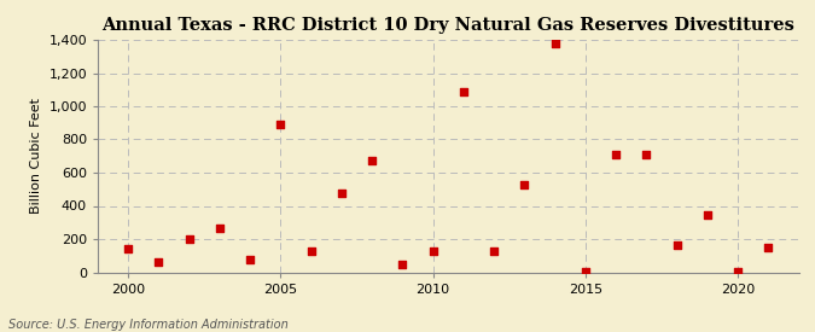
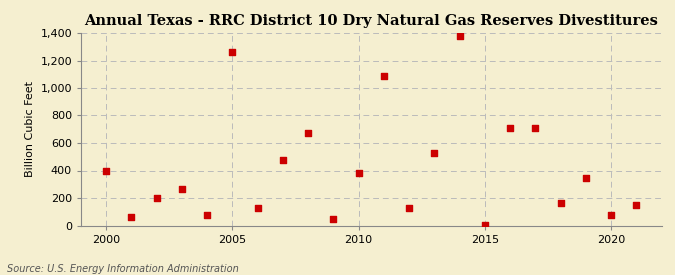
2000: 140 -> 400
2005: 890 -> 1,260
2010: 130 -> 380
2020: 0 -> 80
